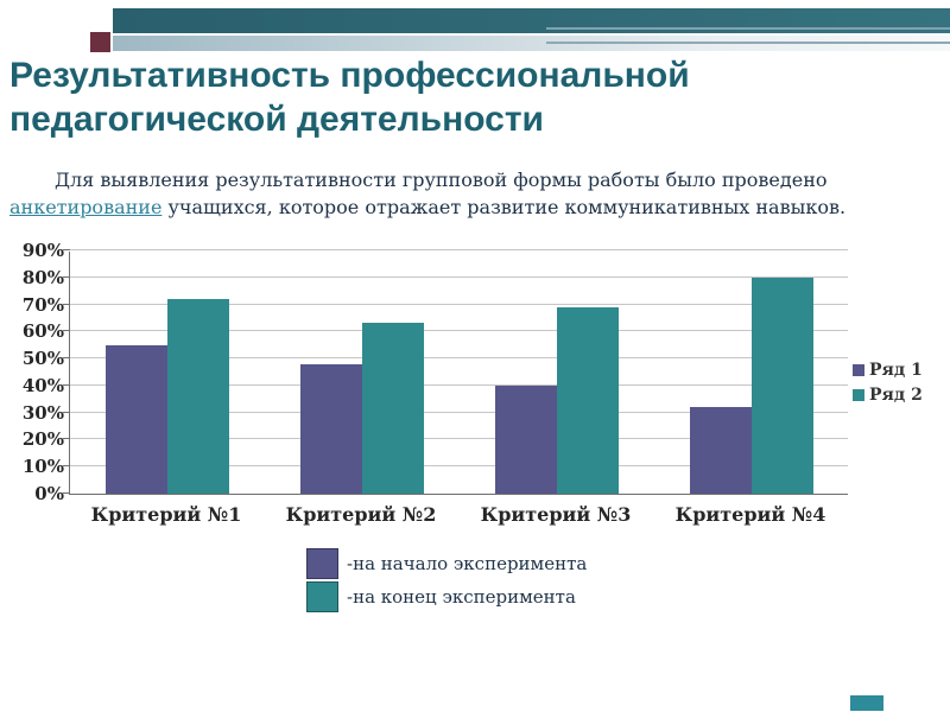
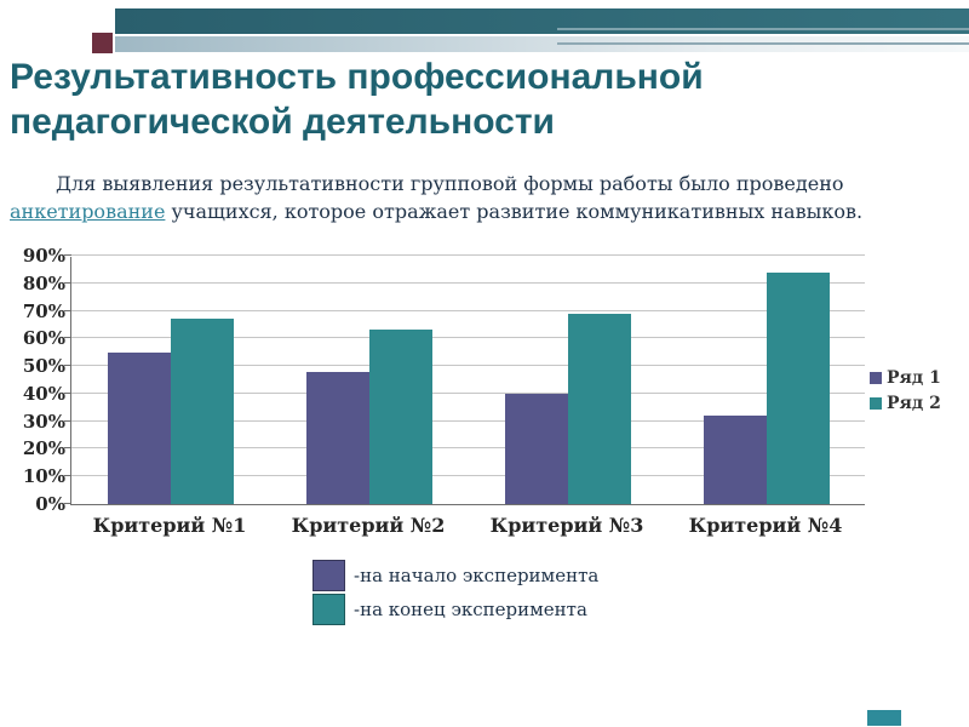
Ряд 2/Критерий №1: 72% -> 67%
Ряд 2/Критерий №4: 80% -> 84%
